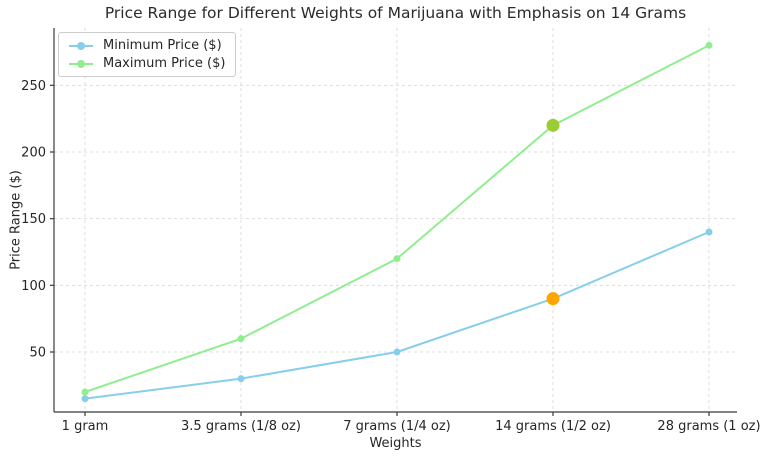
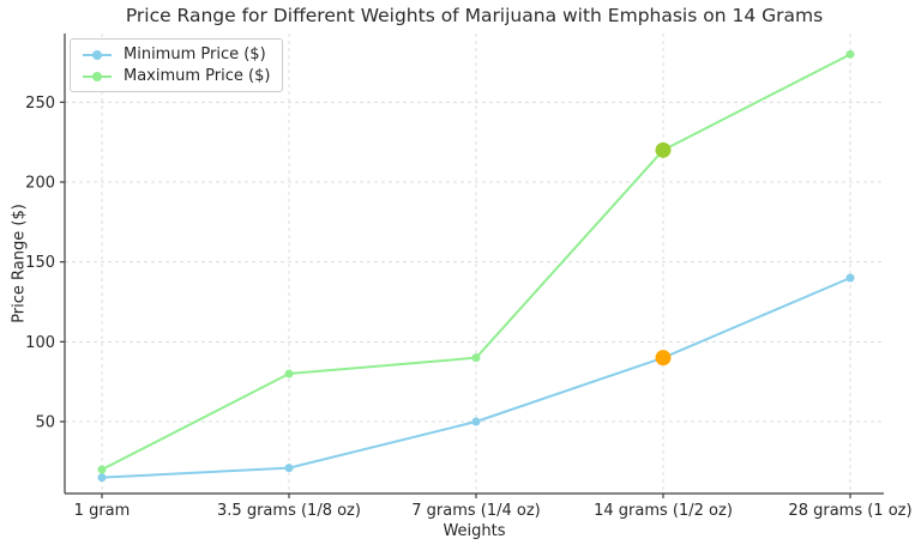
Minimum Price ($)/3.5 grams (1/8 oz): 30 -> 21
Maximum Price ($)/3.5 grams (1/8 oz): 60 -> 80
Maximum Price ($)/7 grams (1/4 oz): 120 -> 90
